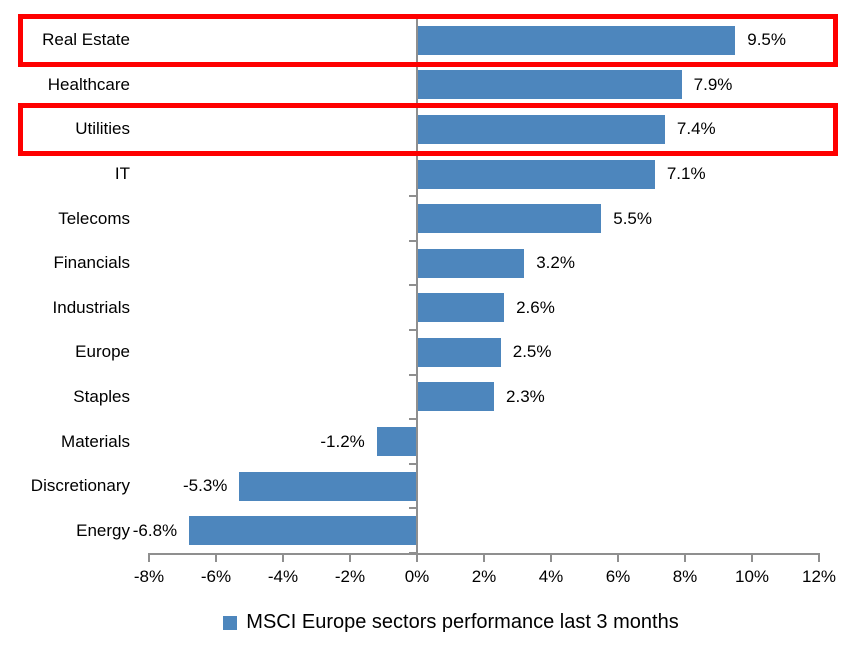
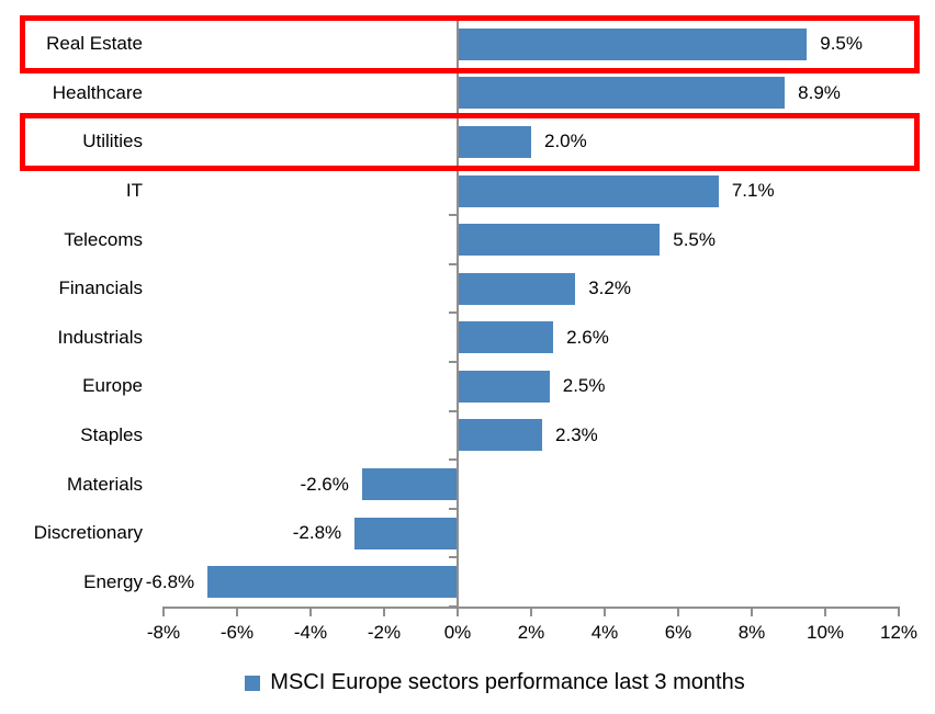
Healthcare: 7.9% -> 8.9%
Utilities: 7.4% -> 2.0%
Materials: -1.2% -> -2.6%
Discretionary: -5.3% -> -2.8%
